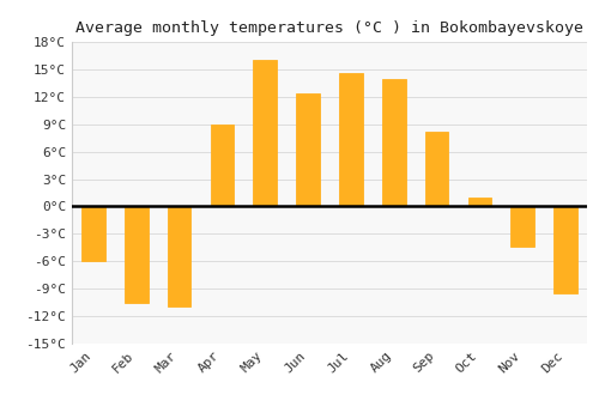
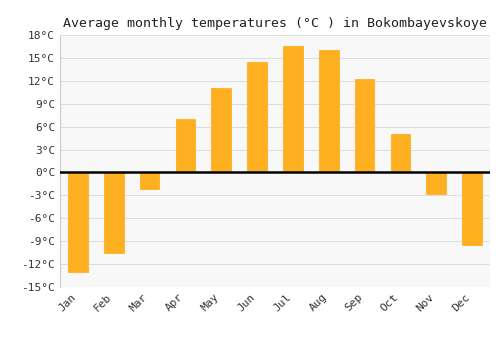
Jan: -6.0°C -> -13.0°C
Mar: -11.0°C -> -2.2°C
Apr: 9.0°C -> 7.0°C
May: 16.0°C -> 11.0°C
Jun: 12.4°C -> 14.5°C
Jul: 14.6°C -> 16.5°C
Aug: 14.0°C -> 16.0°C
Sep: 8.2°C -> 12.2°C
Oct: 1.0°C -> 5.0°C
Nov: -4.4°C -> -2.8°C
